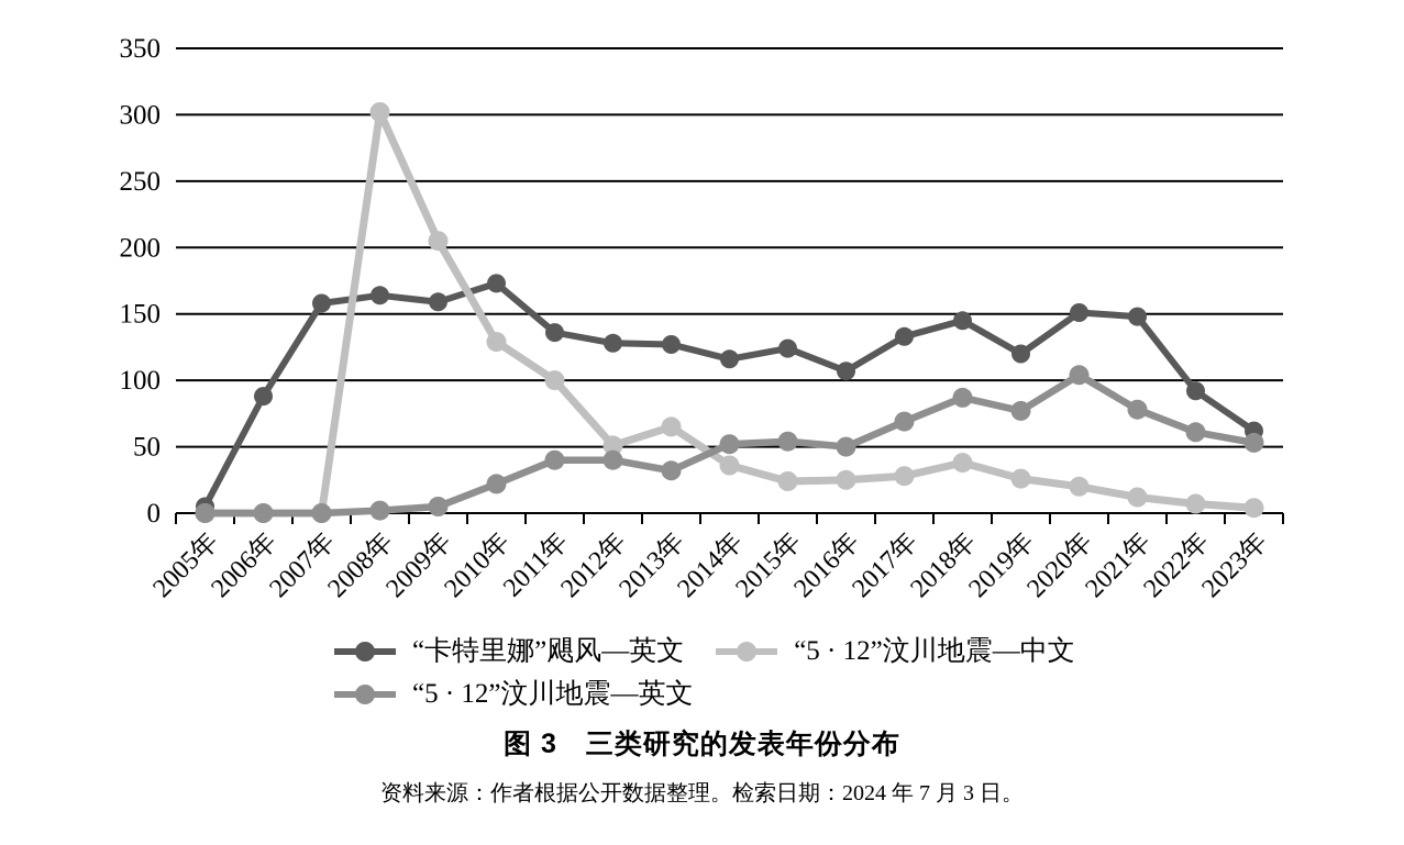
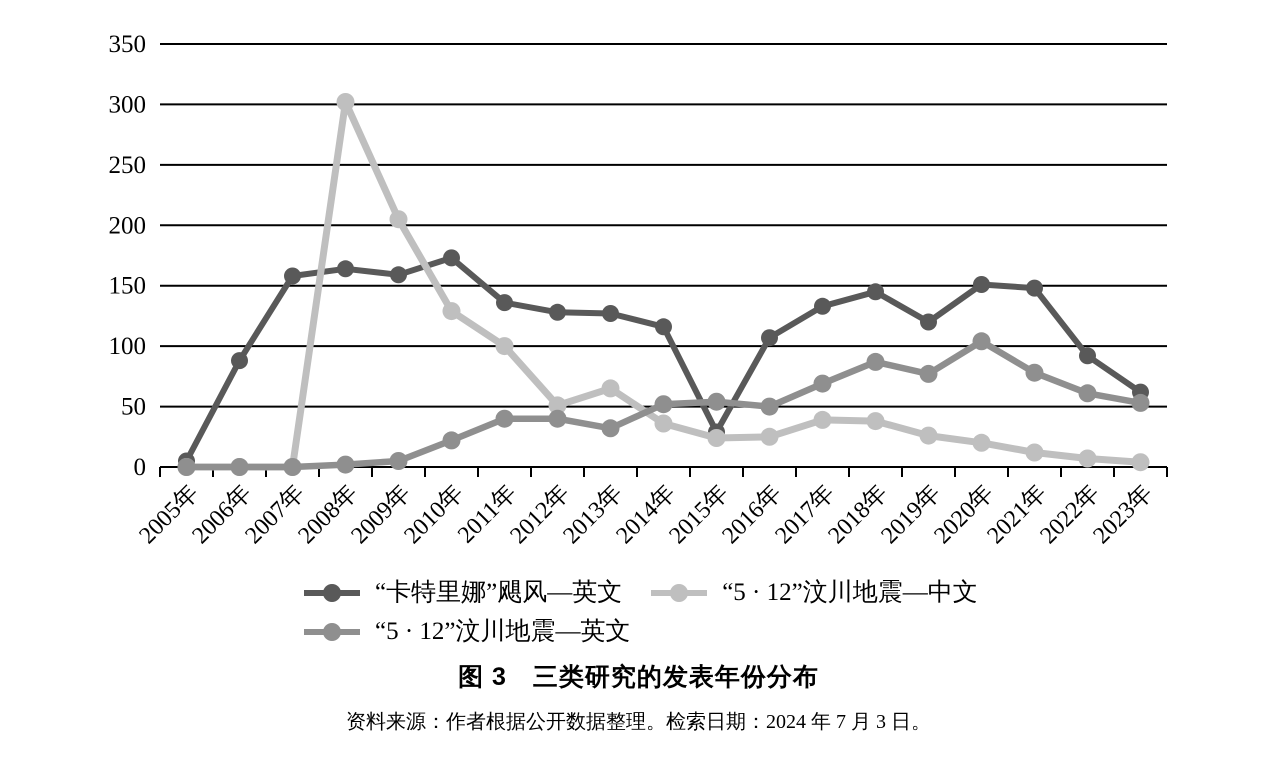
“卡特里娜”飓风—英文/2015年: 124 -> 29
“5 · 12”汶川地震—中文/2017年: 28 -> 39
